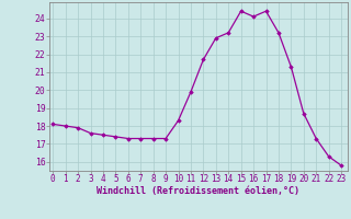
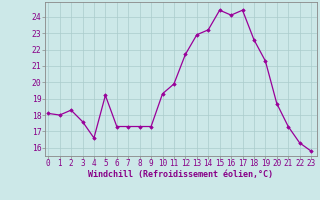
2: 17.9 -> 18.3
4: 17.5 -> 16.6
5: 17.4 -> 19.2
10: 18.3 -> 19.3
18: 23.2 -> 22.6
